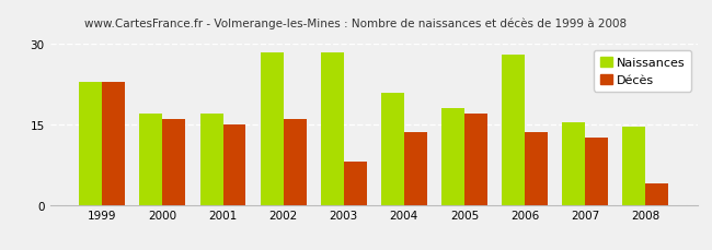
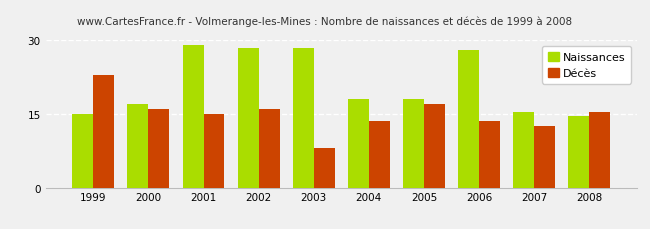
Naissances/1999: 23.0 -> 15.0
Naissances/2001: 17.0 -> 29.0
Naissances/2004: 21.0 -> 18.0
Décès/2008: 4.0 -> 15.5
